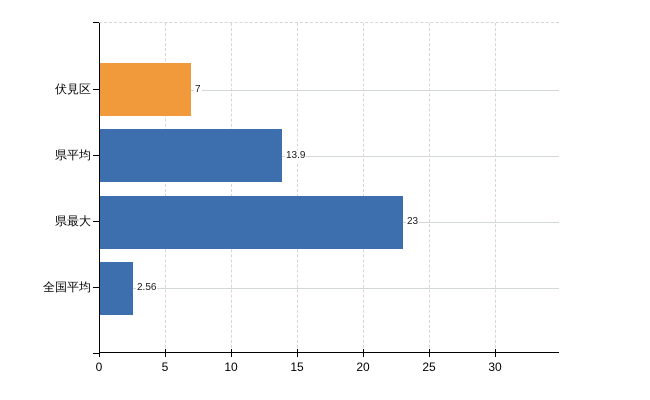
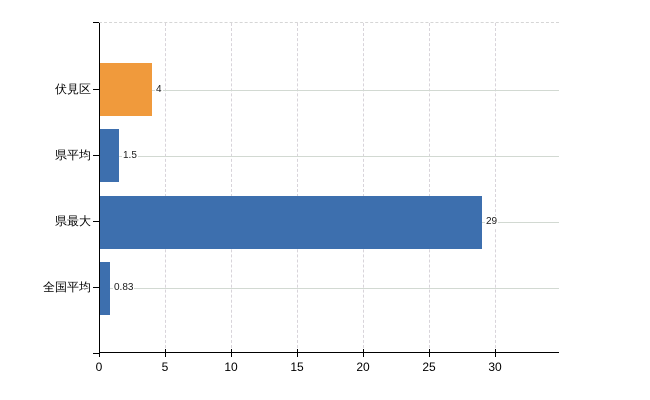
伏見区: 7 -> 4
県平均: 13.9 -> 1.5
県最大: 23 -> 29
全国平均: 2.56 -> 0.83
